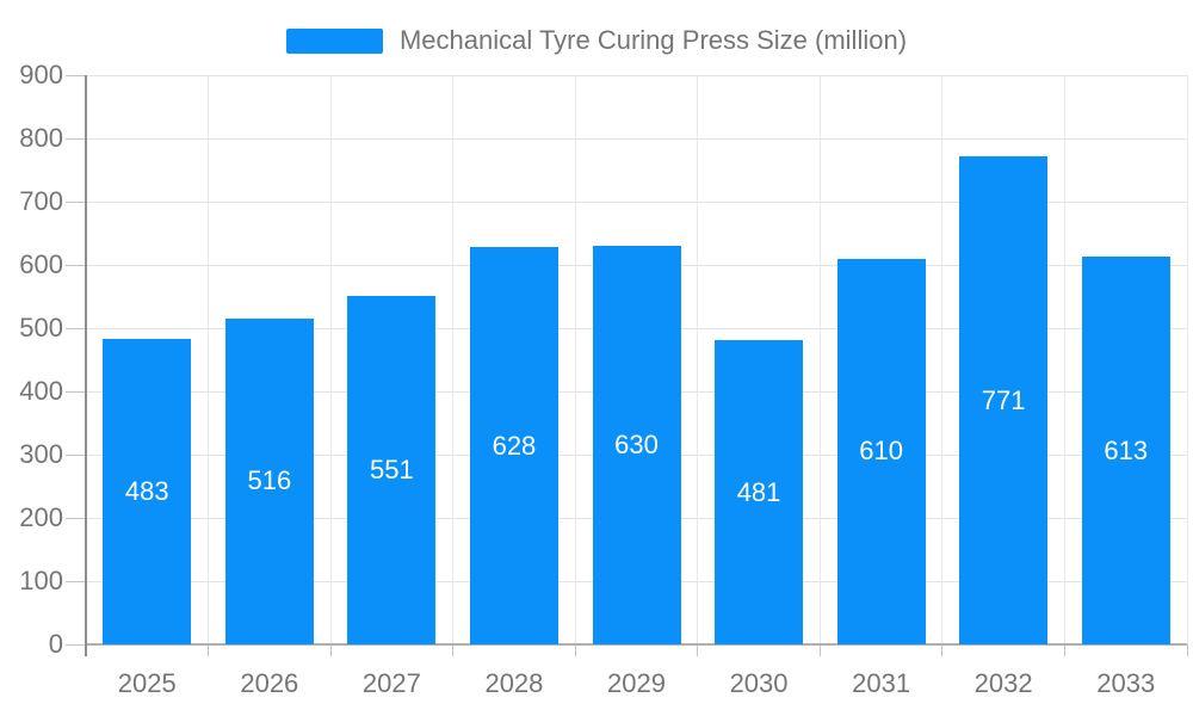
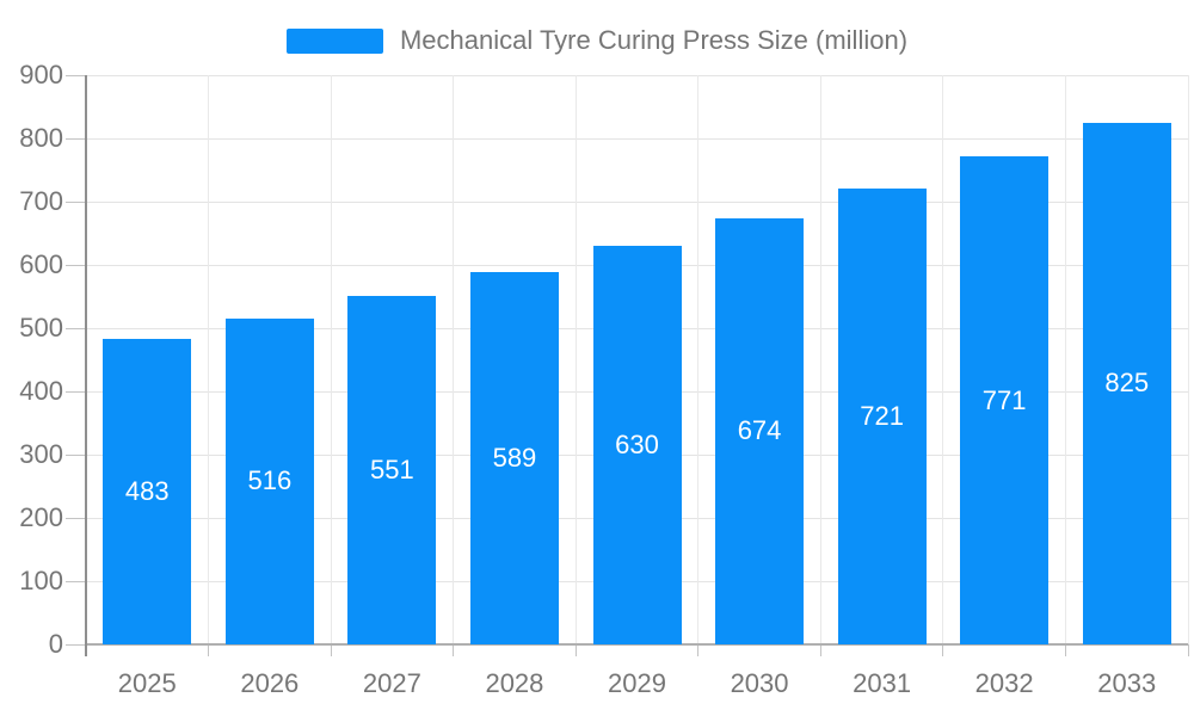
2028: 628 -> 589
2030: 481 -> 674
2031: 610 -> 721
2033: 613 -> 825
